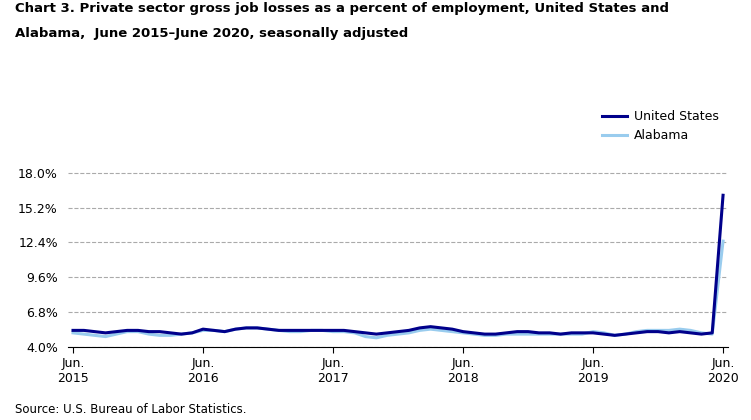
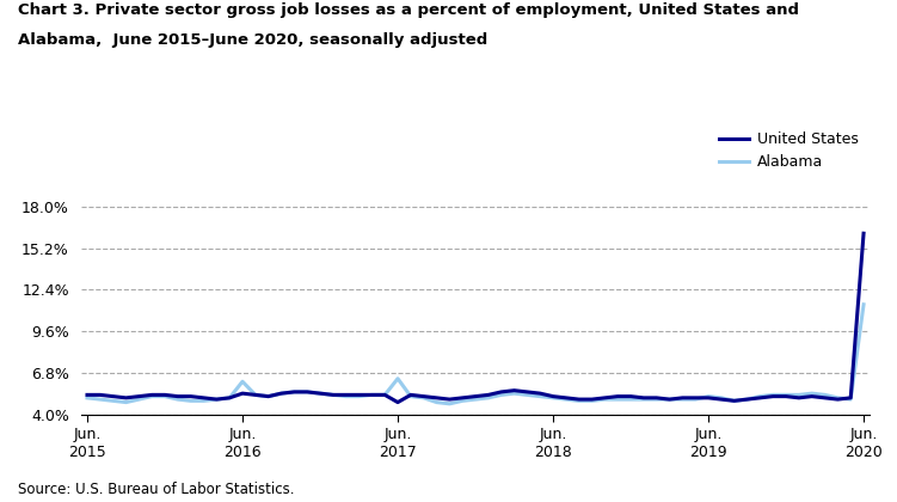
Alabama/Jun. 2016: 5.3% -> 6.2%
United States/Jun. 2017: 5.3% -> 4.8%
Alabama/Jun. 2017: 5.2% -> 6.4%
Alabama/Jun. 2020: 12.5% -> 11.4%
